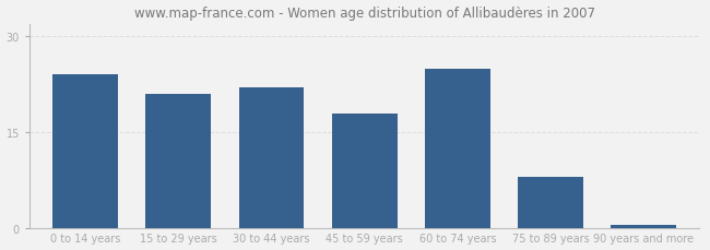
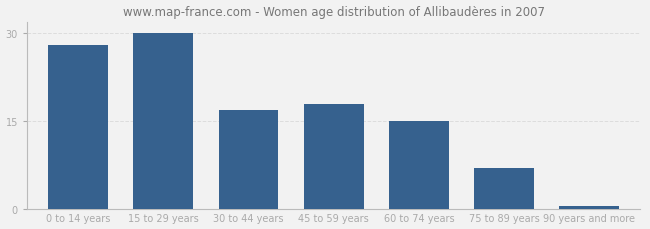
0 to 14 years: 24.0 -> 28.0
15 to 29 years: 21.0 -> 30.0
30 to 44 years: 22.0 -> 17.0
60 to 74 years: 25.0 -> 15.0
75 to 89 years: 8.0 -> 7.0
